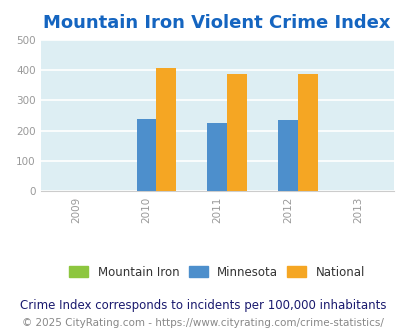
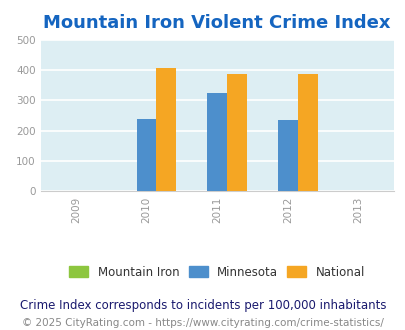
Minnesota/2011: 224 -> 325
